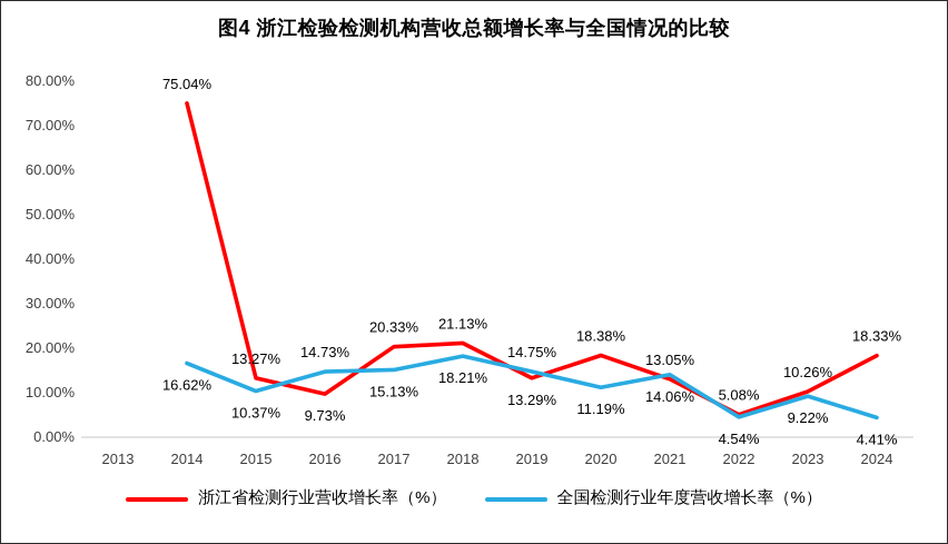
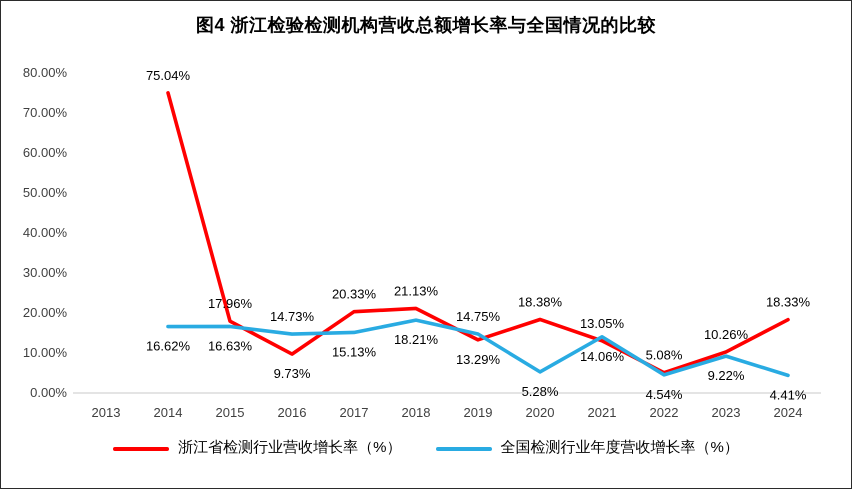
浙江省检测行业营收增长率（%）/2015: 13.27% -> 17.96%
全国检测行业年度营收增长率（%）/2015: 10.37% -> 16.63%
全国检测行业年度营收增长率（%）/2020: 11.19% -> 5.28%
